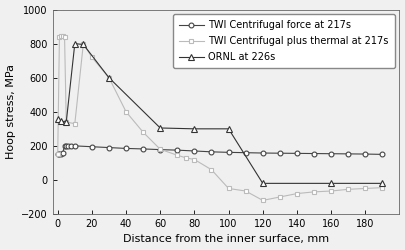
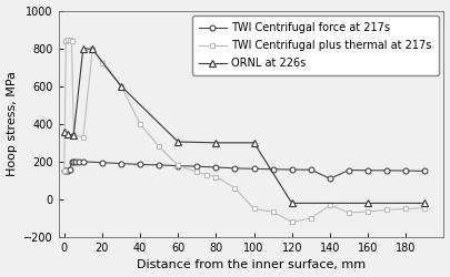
TWI Centrifugal force at 217s/140: 160 -> 110
TWI Centrifugal plus thermal at 217s/140: -80 -> -30
